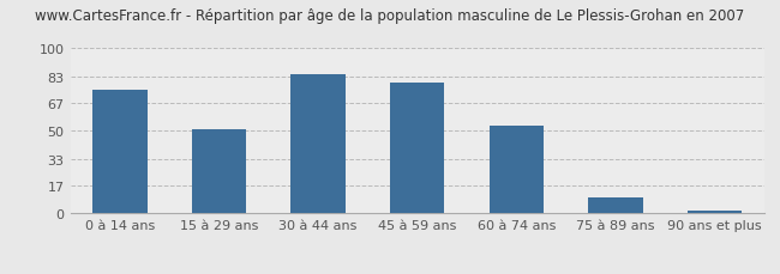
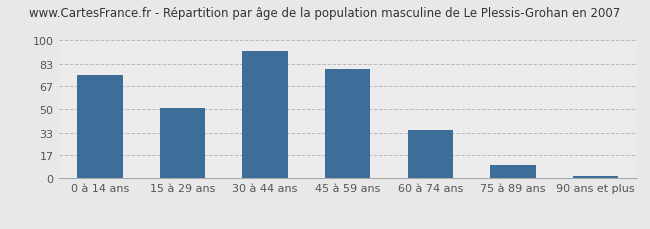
30 à 44 ans: 84 -> 92
60 à 74 ans: 53 -> 35
